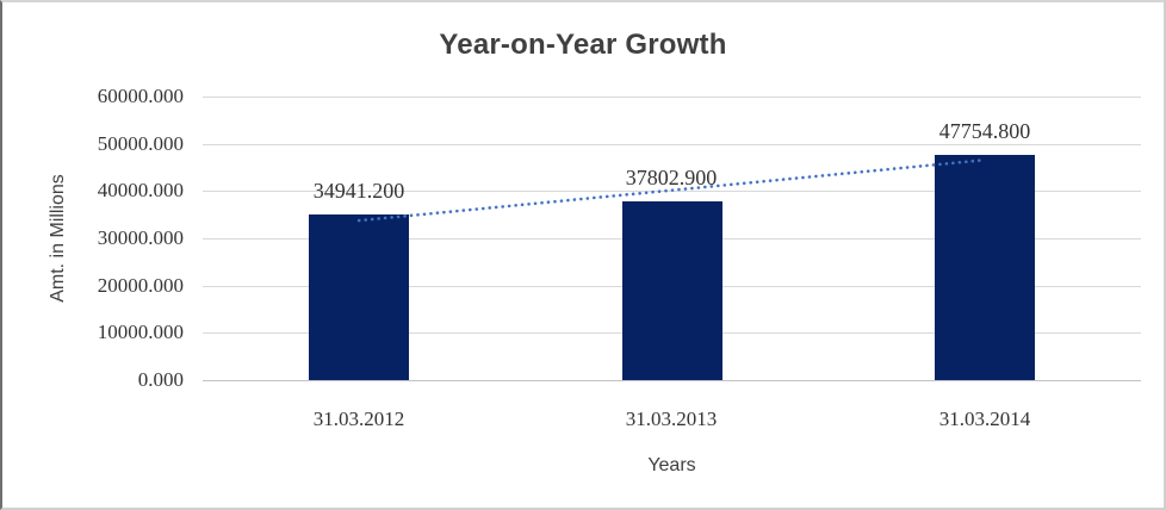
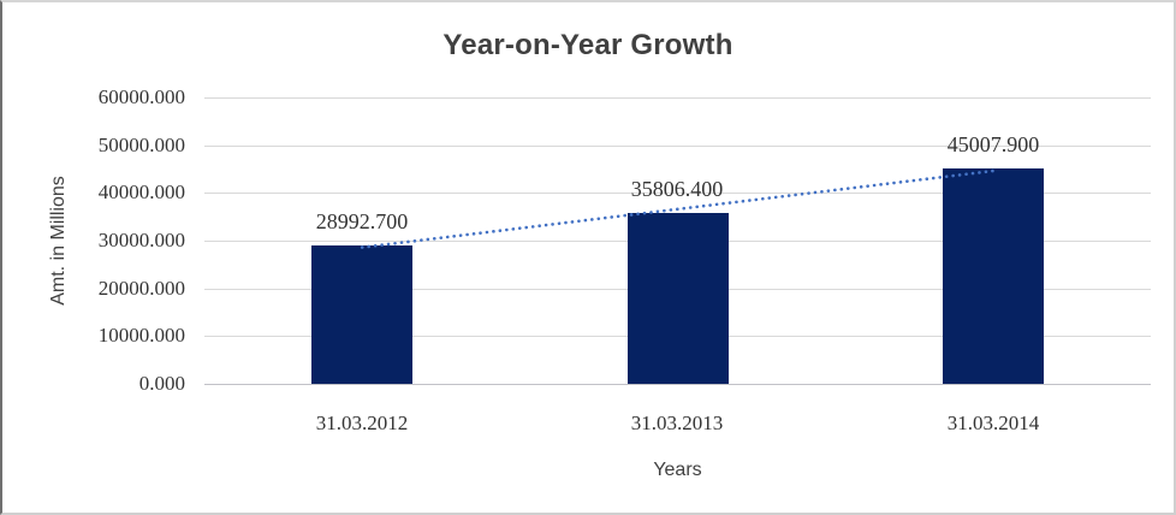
31.03.2012: 34941.200 -> 28992.700
31.03.2013: 37802.900 -> 35806.400
31.03.2014: 47754.800 -> 45007.900
